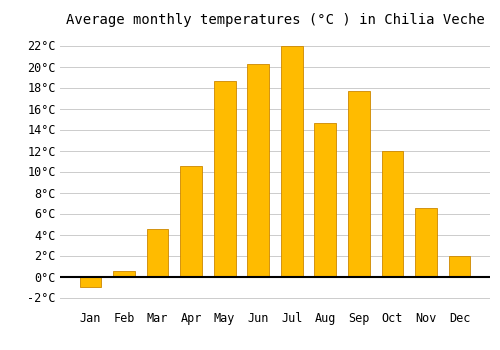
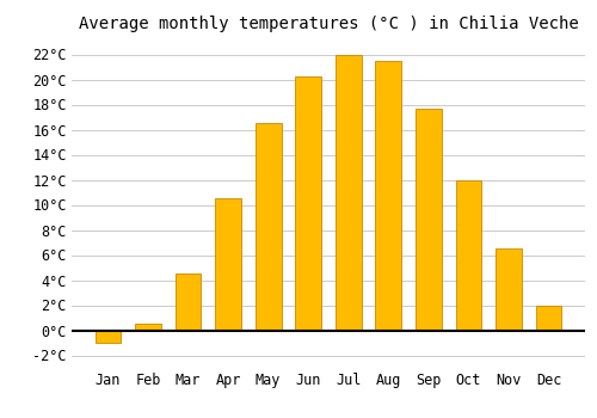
May: 18.6°C -> 16.5°C
Aug: 14.6°C -> 21.5°C
